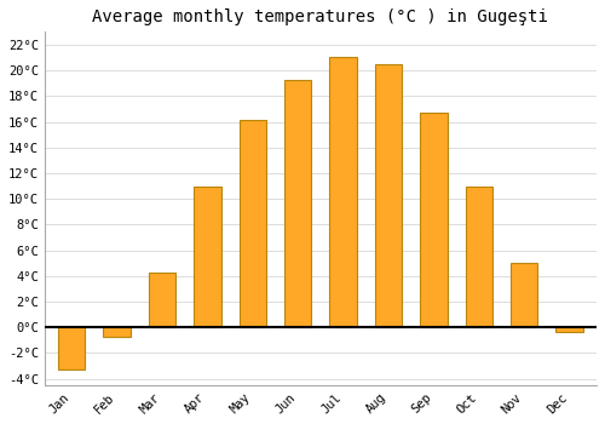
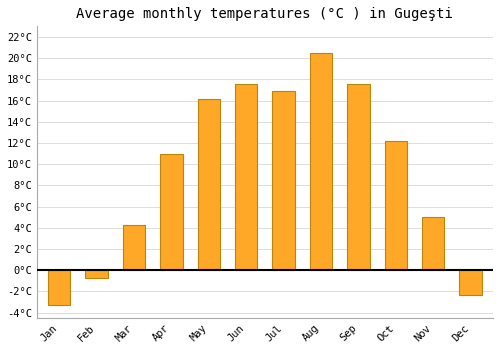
Jun: 19.3°C -> 17.6°C
Jul: 21.0°C -> 16.9°C
Sep: 16.7°C -> 17.6°C
Oct: 11.0°C -> 12.2°C
Dec: -0.4°C -> -2.3°C
